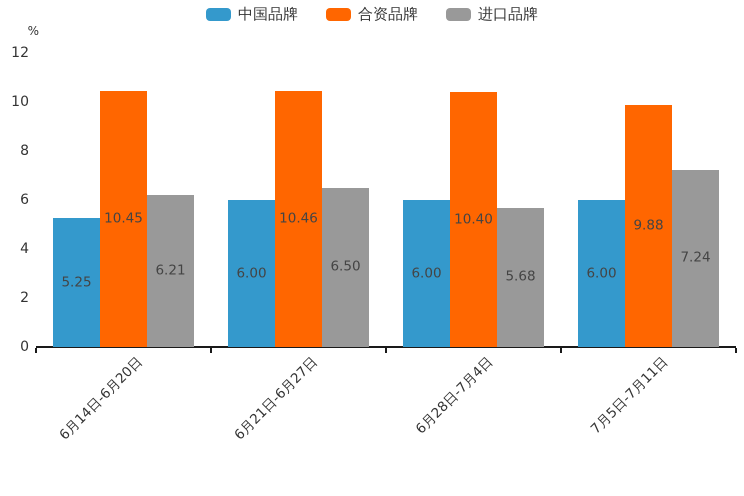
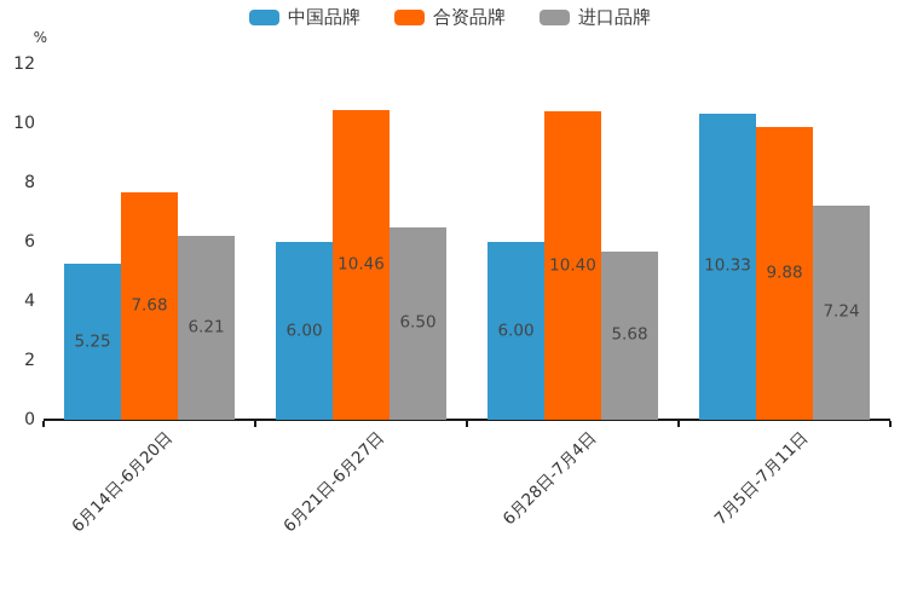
合资品牌/6月14日-6月20日: 10.45 -> 7.68
中国品牌/7月5日-7月11日: 6.00 -> 10.33
